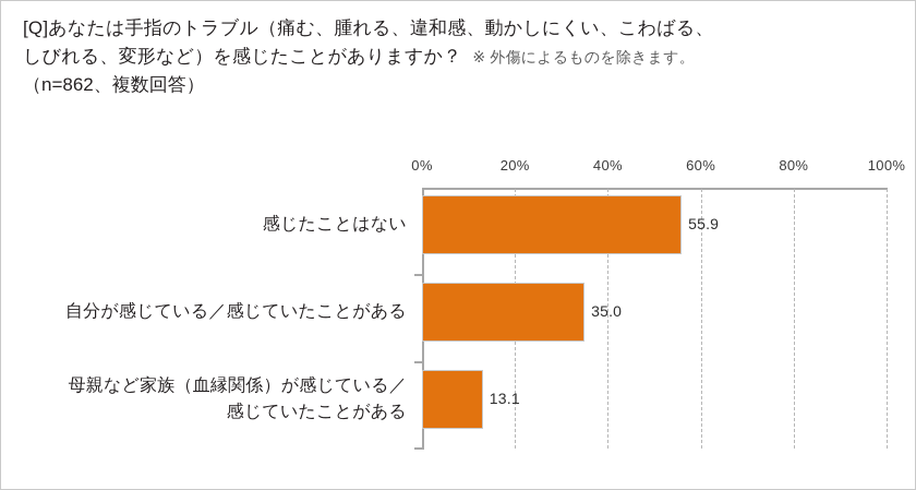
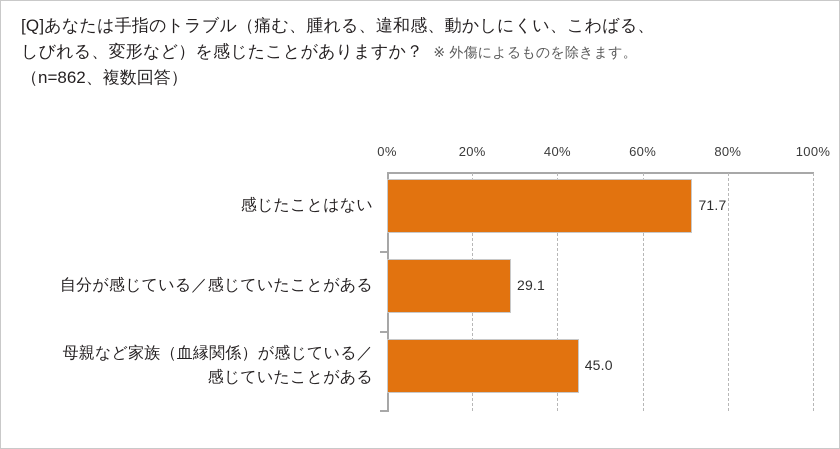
感じたことはない: 55.9 -> 71.7
自分が感じている／感じていたことがある: 35.0 -> 29.1
母親など家族（血縁関係）が感じている／ 感じていたことがある: 13.1 -> 45.0
